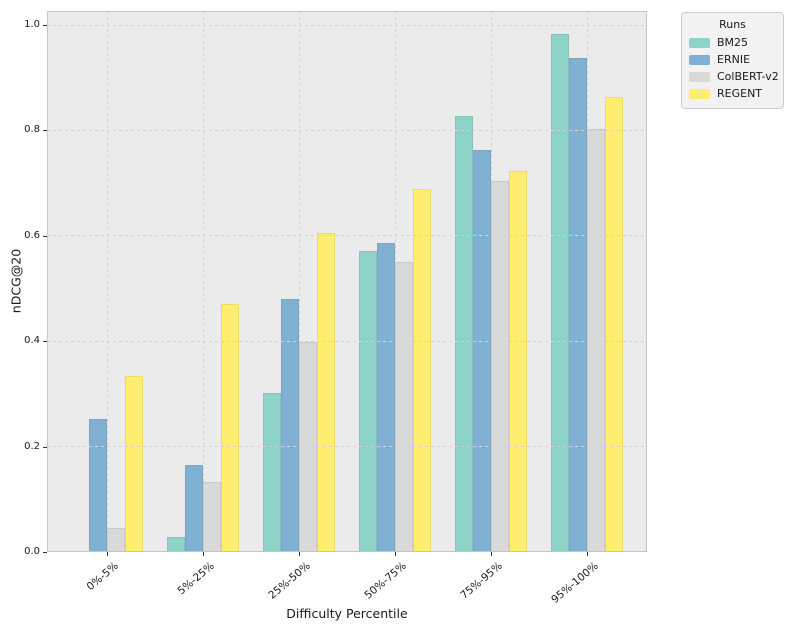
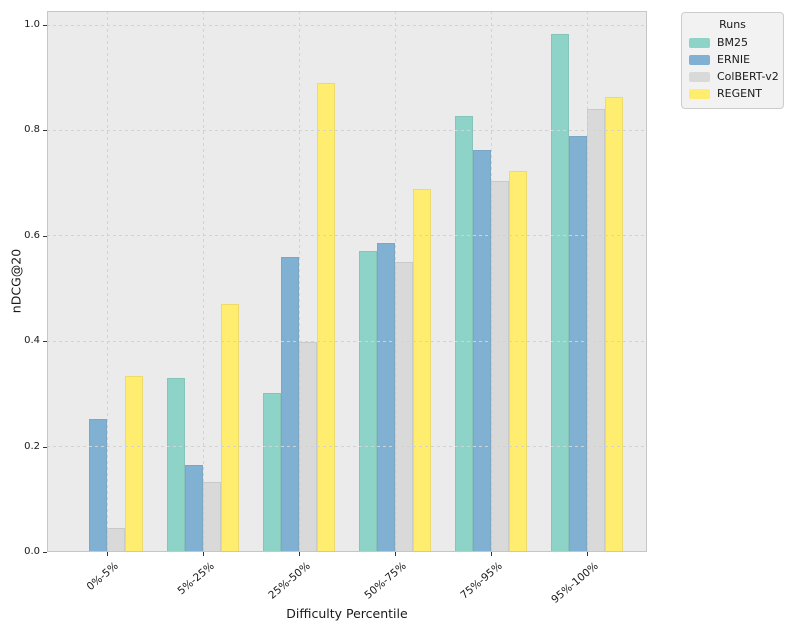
BM25/5%-25%: 0.03 -> 0.33
ERNIE/25%-50%: 0.48 -> 0.56
REGENT/25%-50%: 0.60 -> 0.89
ERNIE/95%-100%: 0.94 -> 0.79
ColBERT-v2/95%-100%: 0.80 -> 0.84
